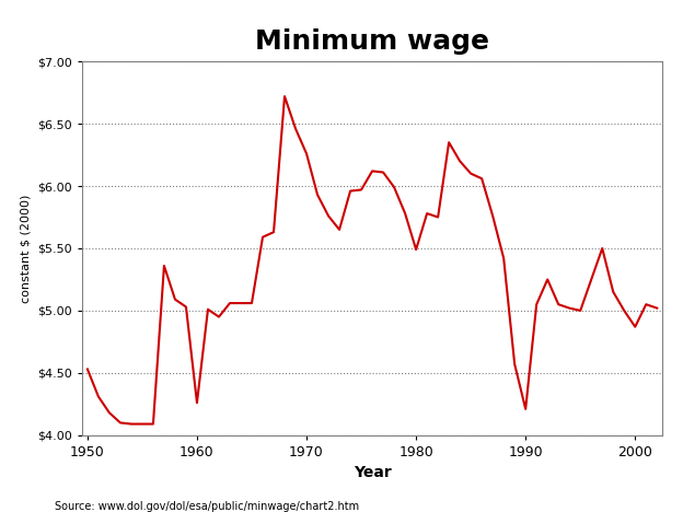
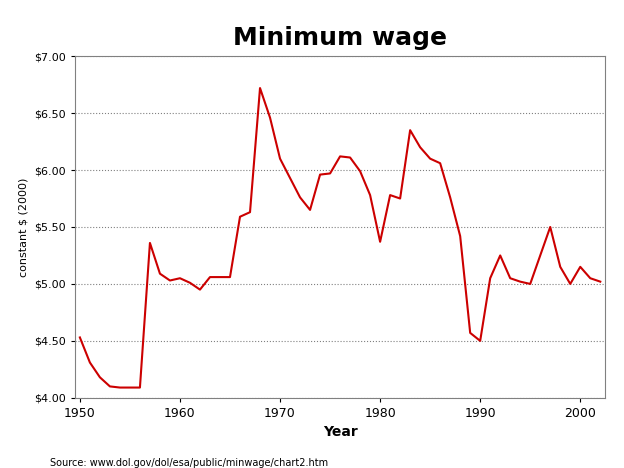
1960: $4.26 -> $5.05
1970: $6.26 -> $6.10
1980: $5.49 -> $5.37
1990: $4.21 -> $4.50
2000: $4.87 -> $5.15
